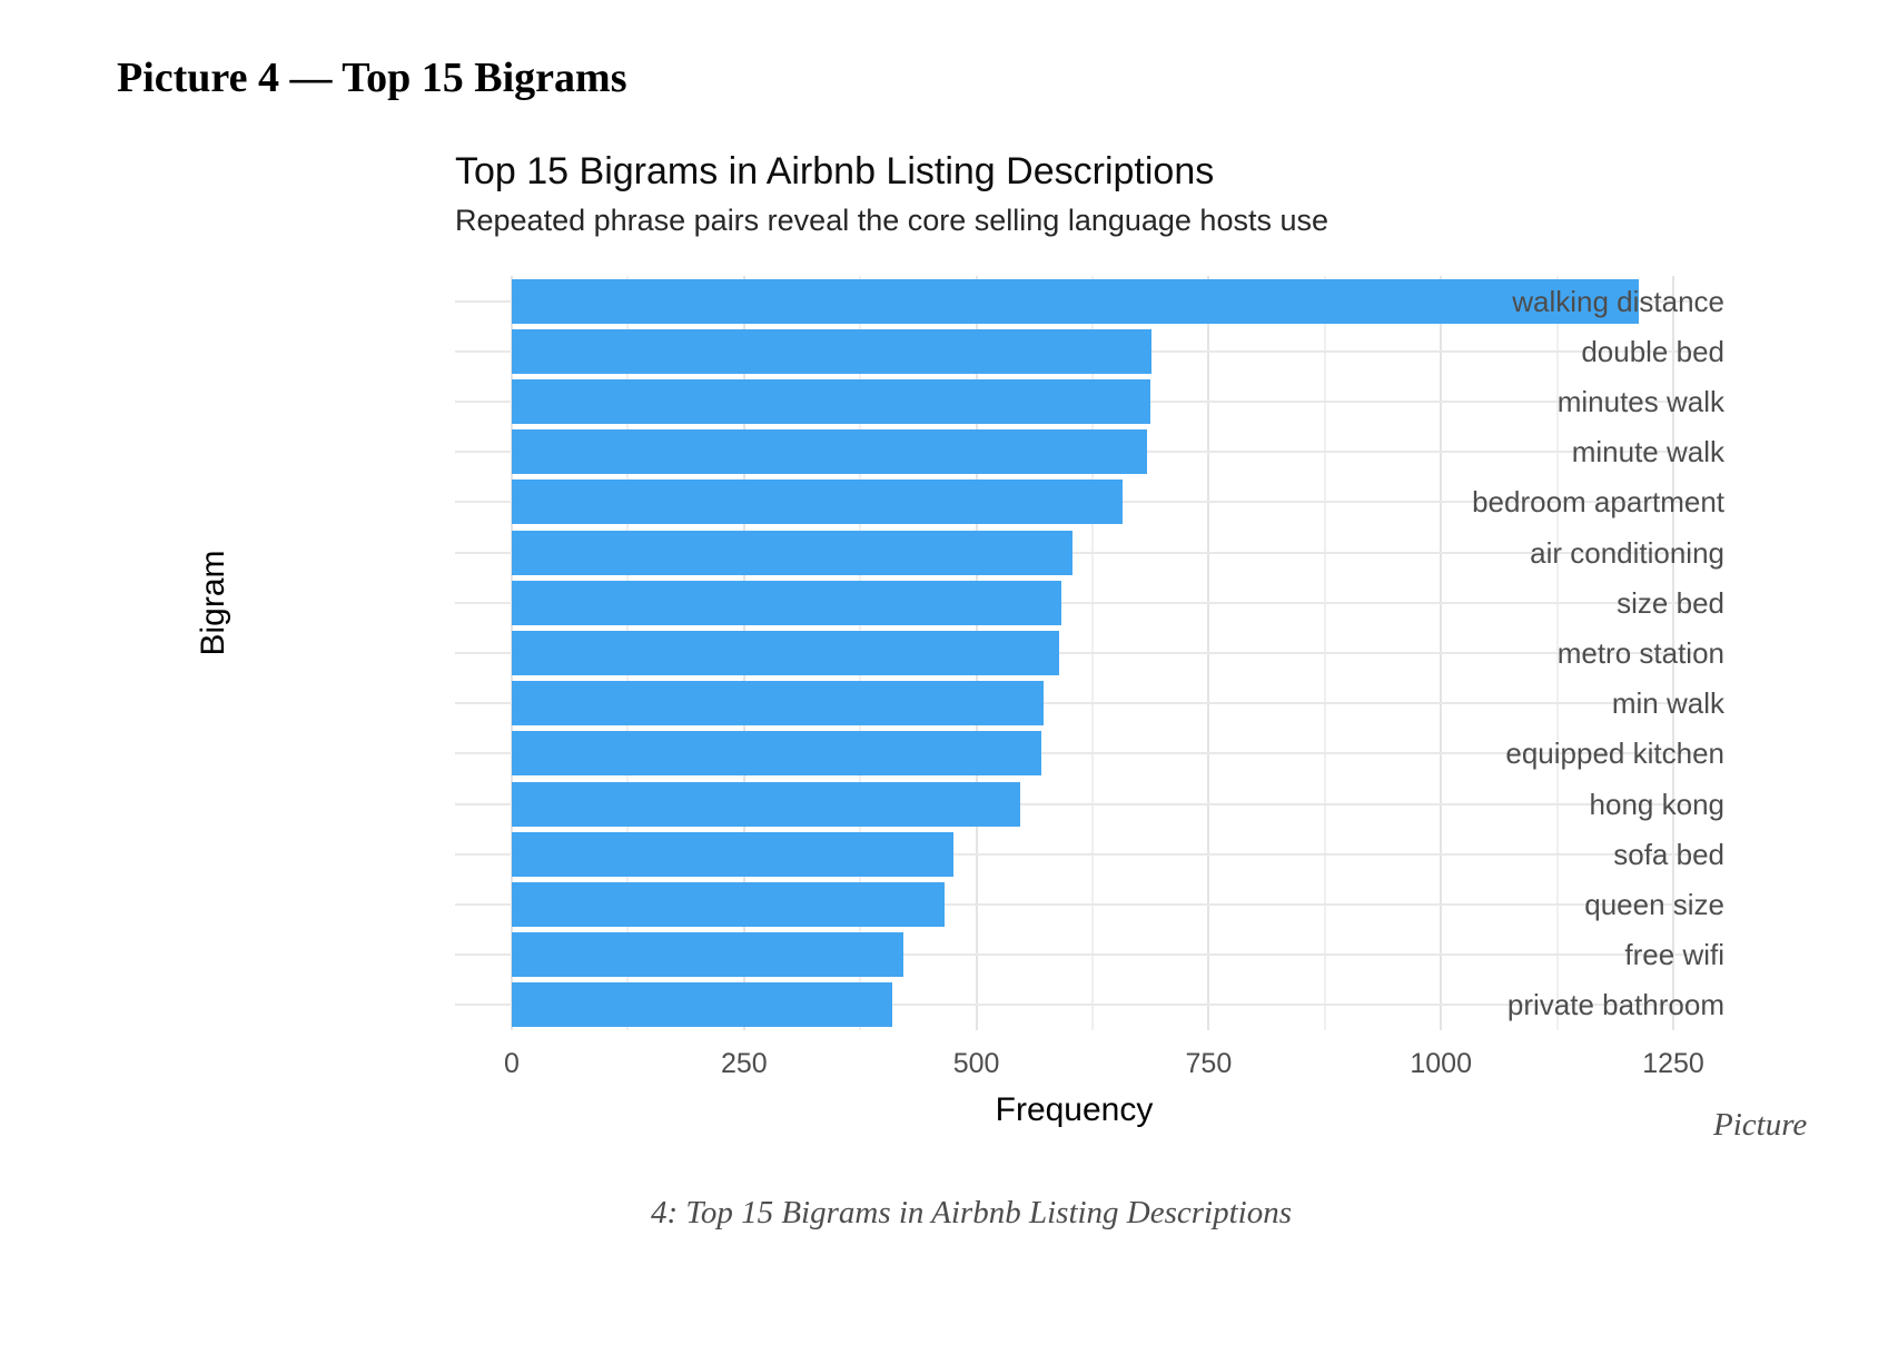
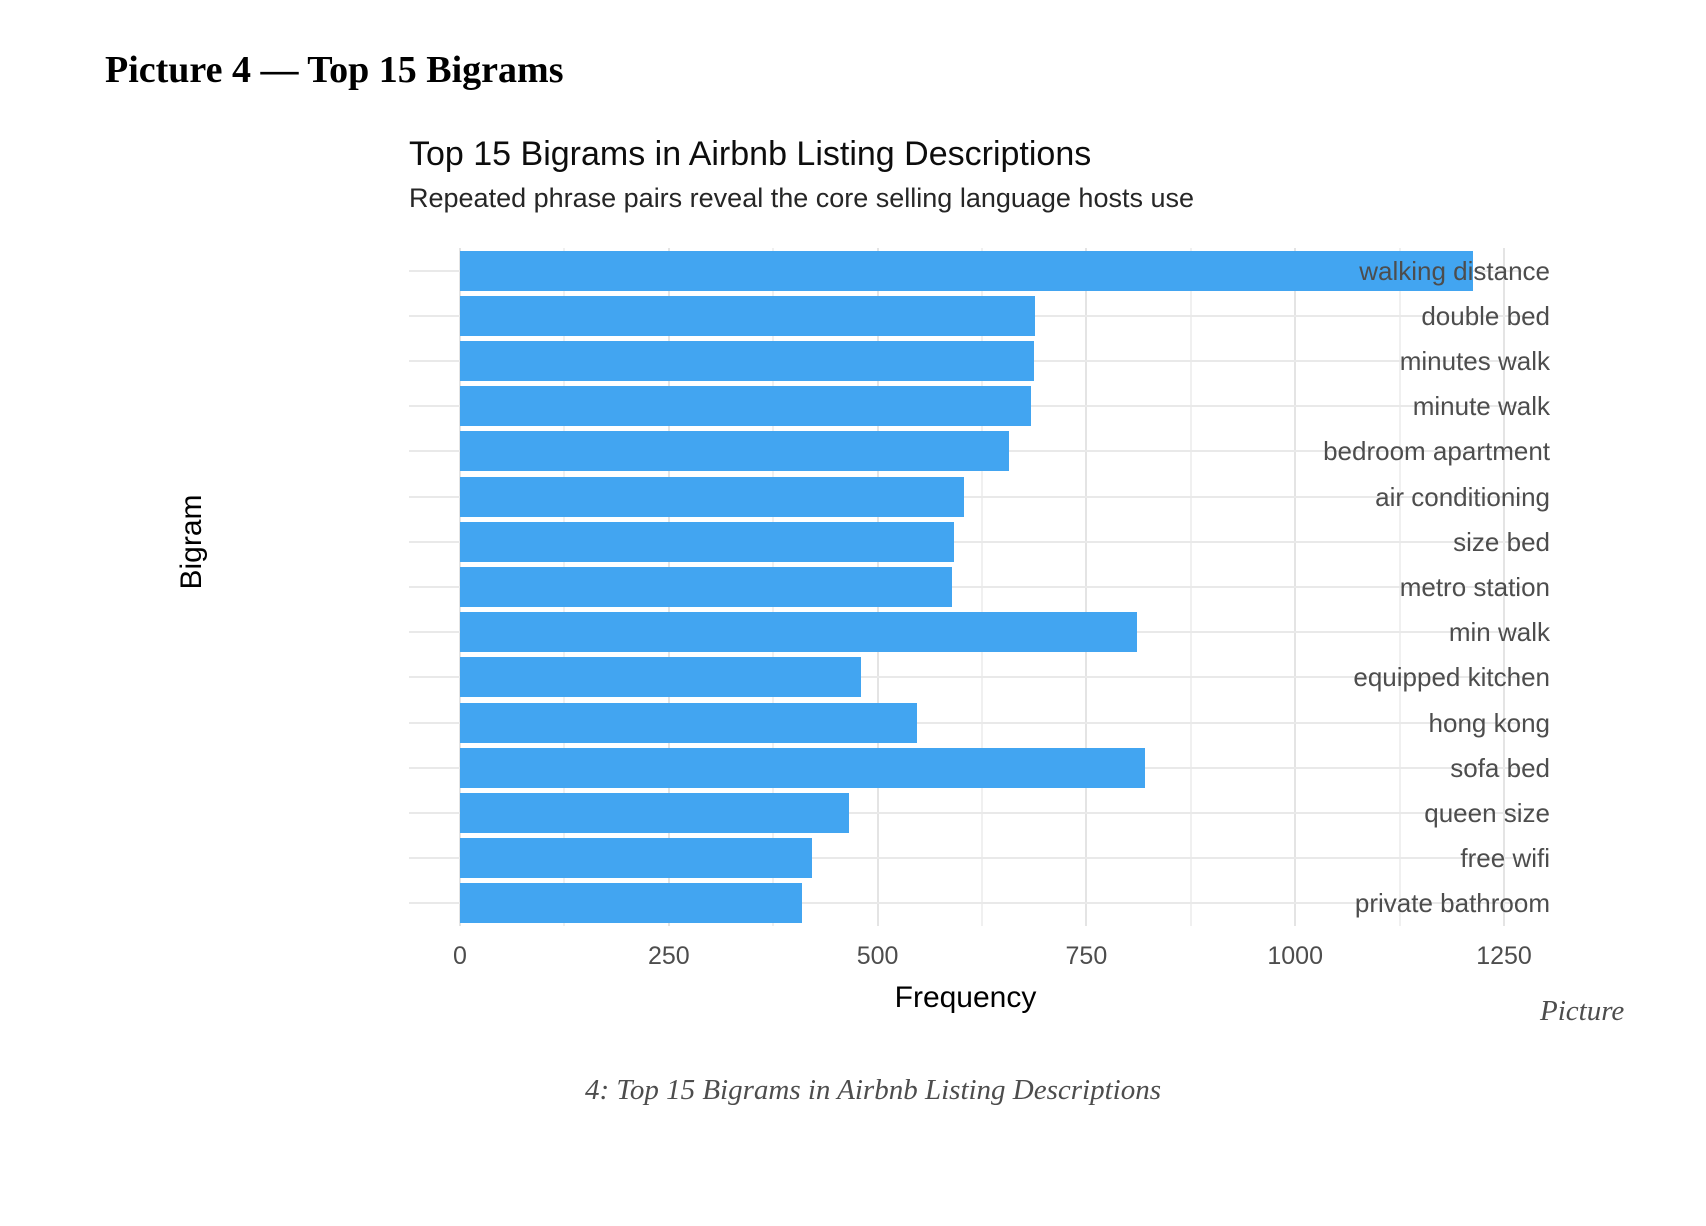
min walk: 570 -> 810
equipped kitchen: 570 -> 480
sofa bed: 480 -> 820
